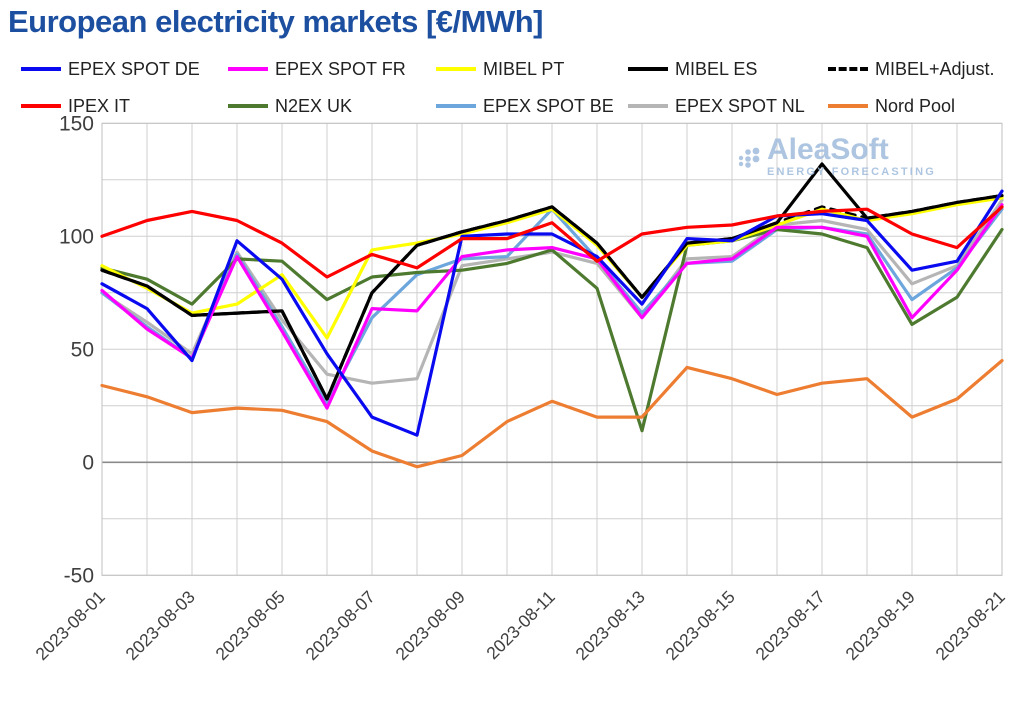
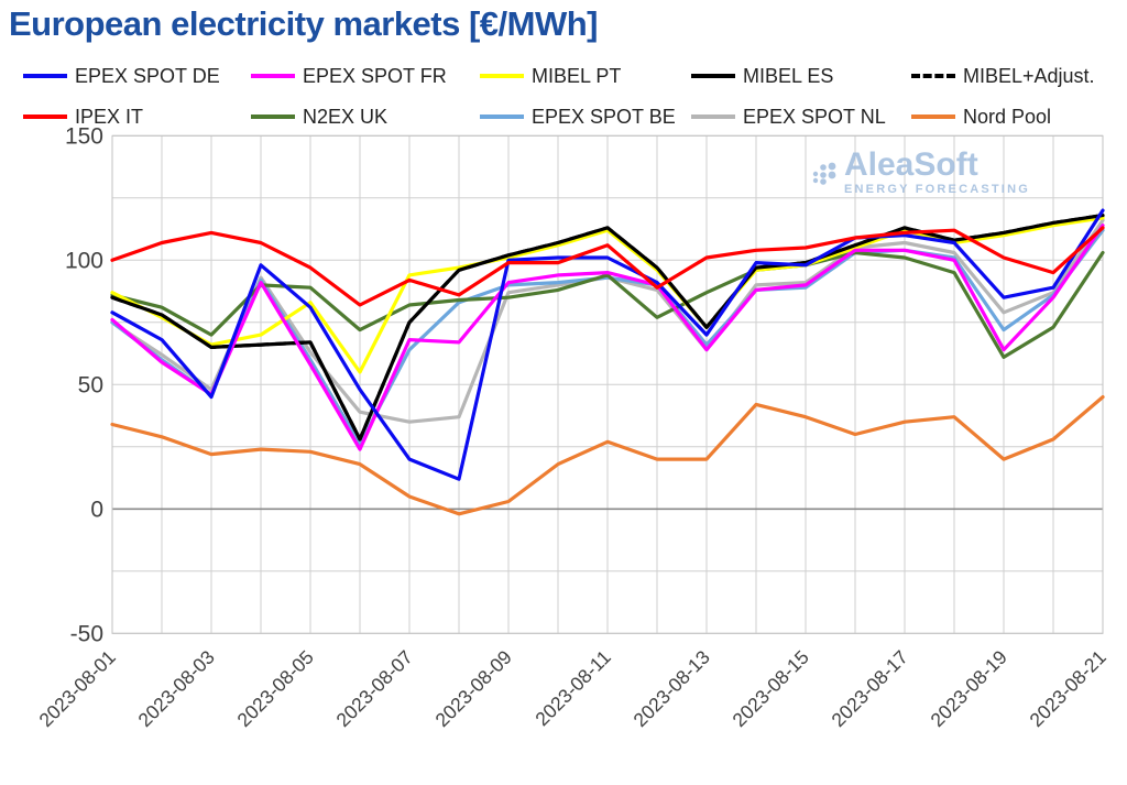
EPEX SPOT BE/2023-08-11: 112 -> 93
N2EX UK/2023-08-13: 14 -> 87
MIBEL ES/2023-08-17: 132 -> 113
